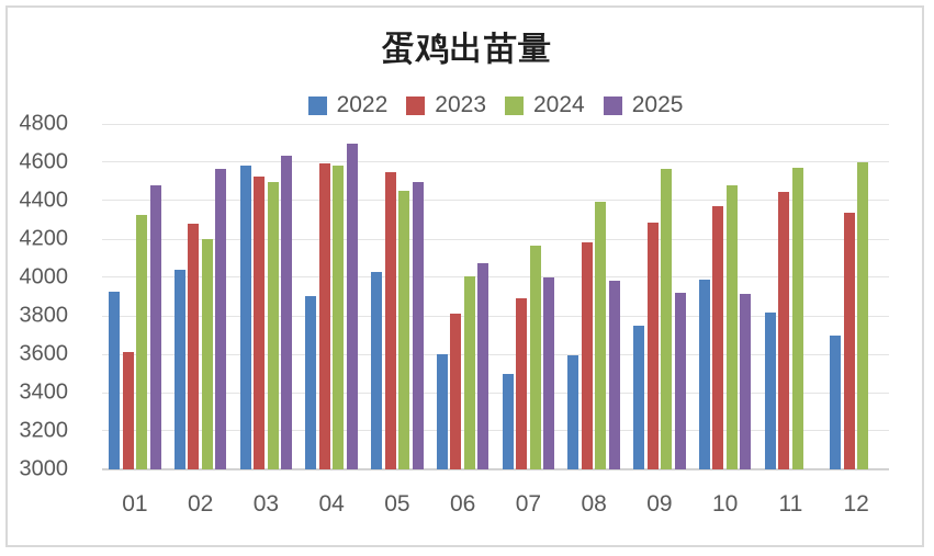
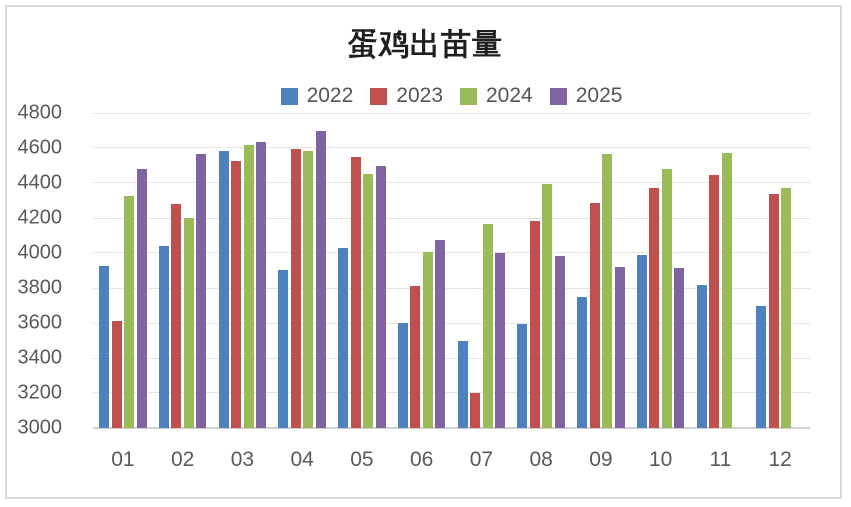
2024/03: 4500 -> 4620
2023/07: 3890 -> 3200
2024/12: 4600 -> 4370
